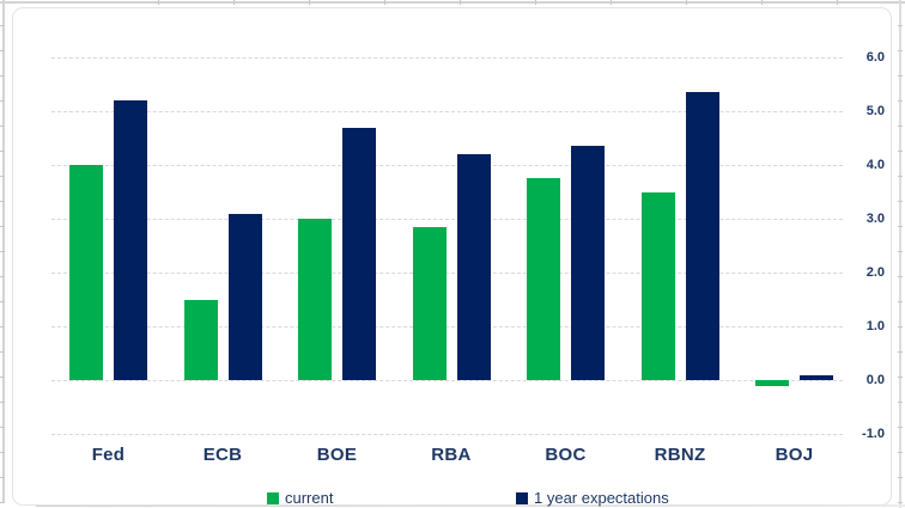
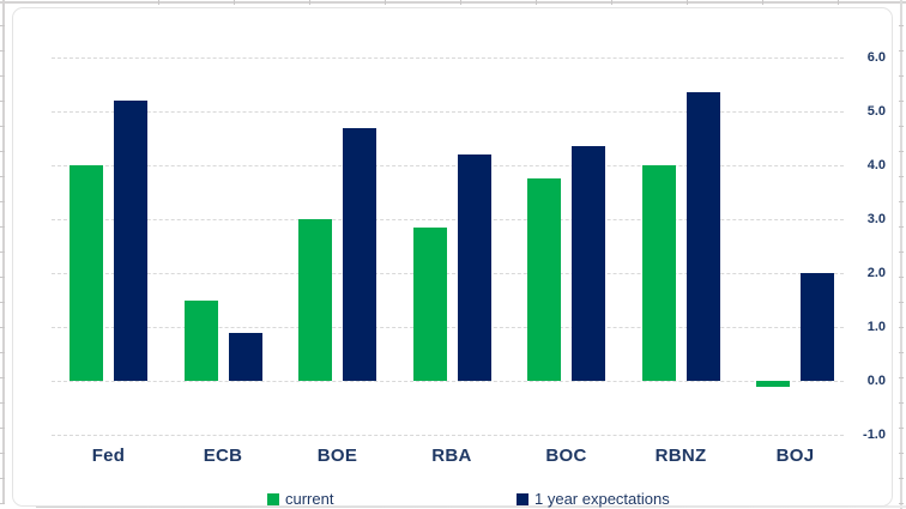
1 year expectations/ECB: 3.1 -> 0.9
current/RBNZ: 3.5 -> 4.0
1 year expectations/BOJ: 0.1 -> 2.0
